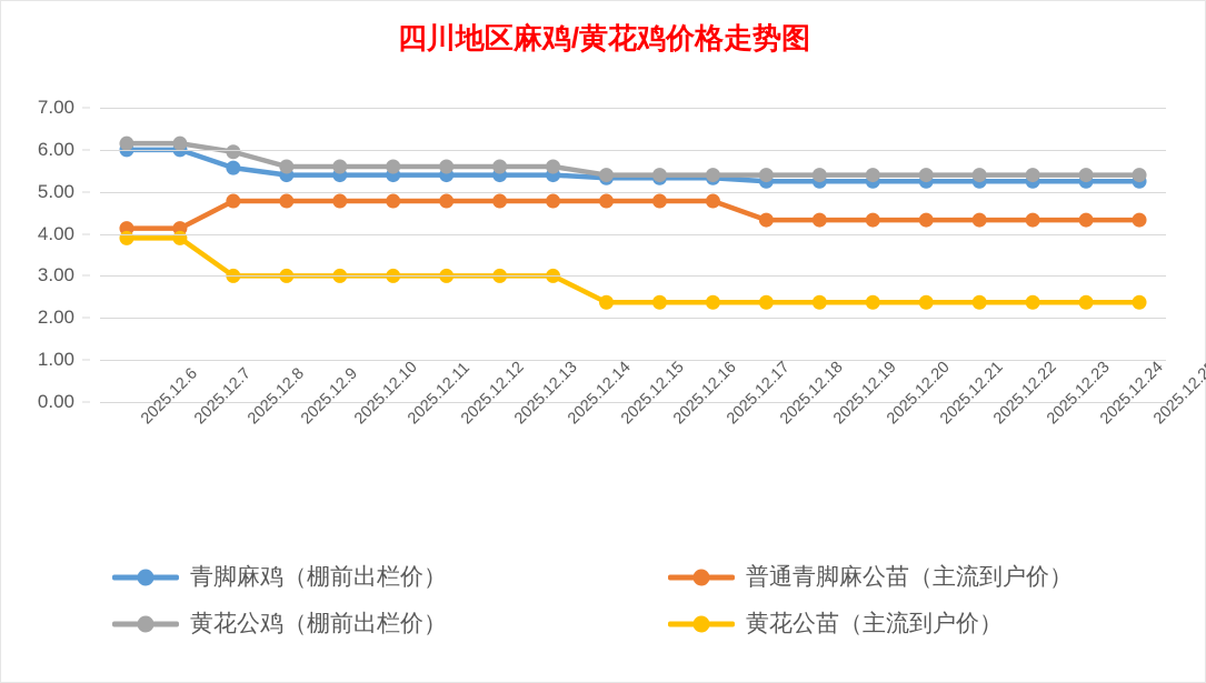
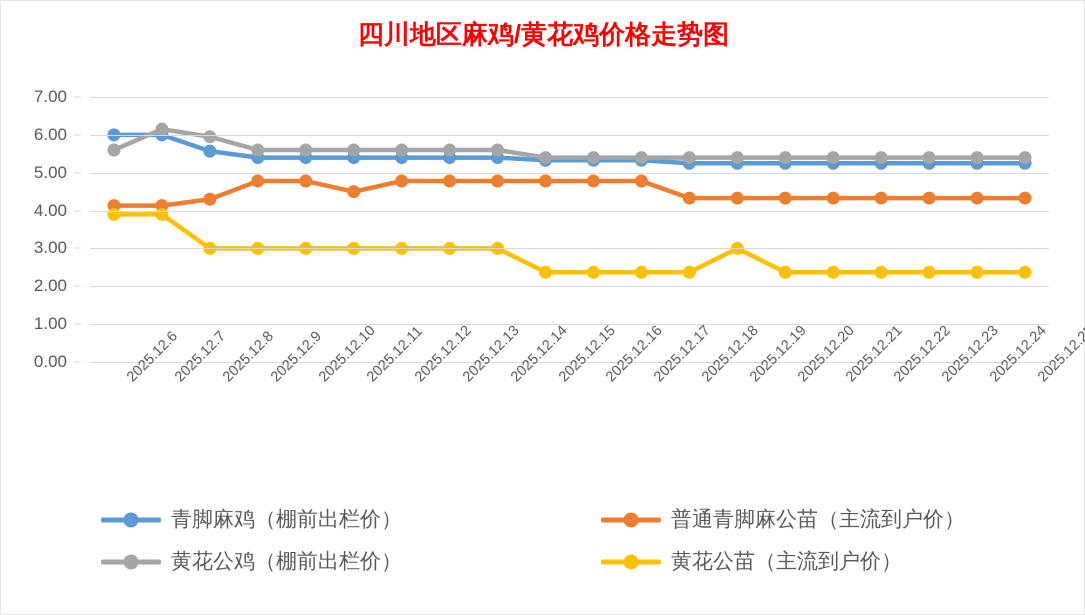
黄花公鸡（棚前出栏价）/2025.12.6: 6.2 -> 5.6
普通青脚麻公苗（主流到户价）/2025.12.8: 4.8 -> 4.3
普通青脚麻公苗（主流到户价）/2025.12.11: 4.8 -> 4.5
黄花公苗（主流到户价）/2025.12.19: 2.4 -> 3.0
